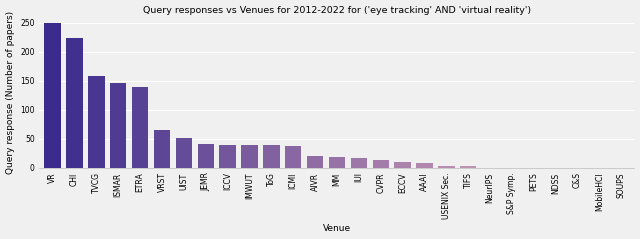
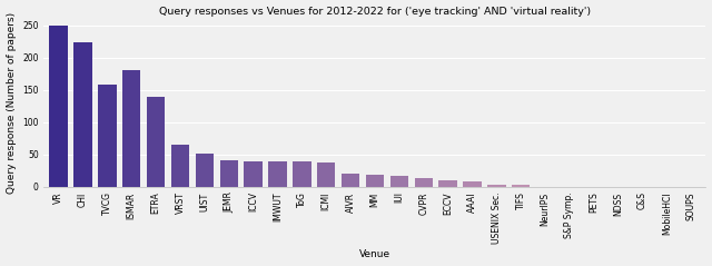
ISMAR: 146 -> 180
